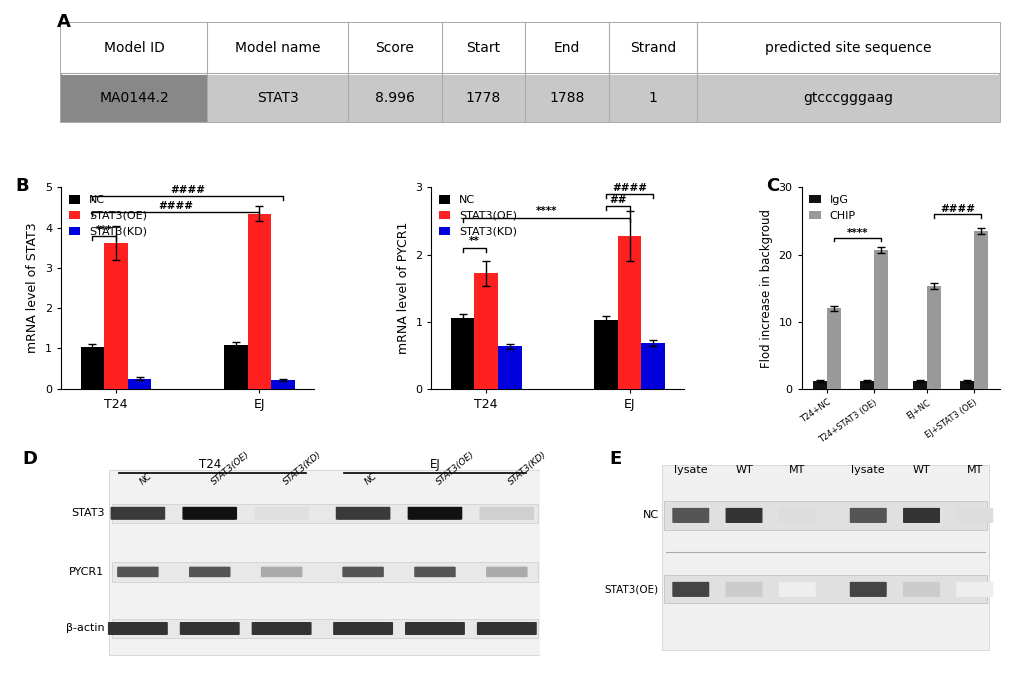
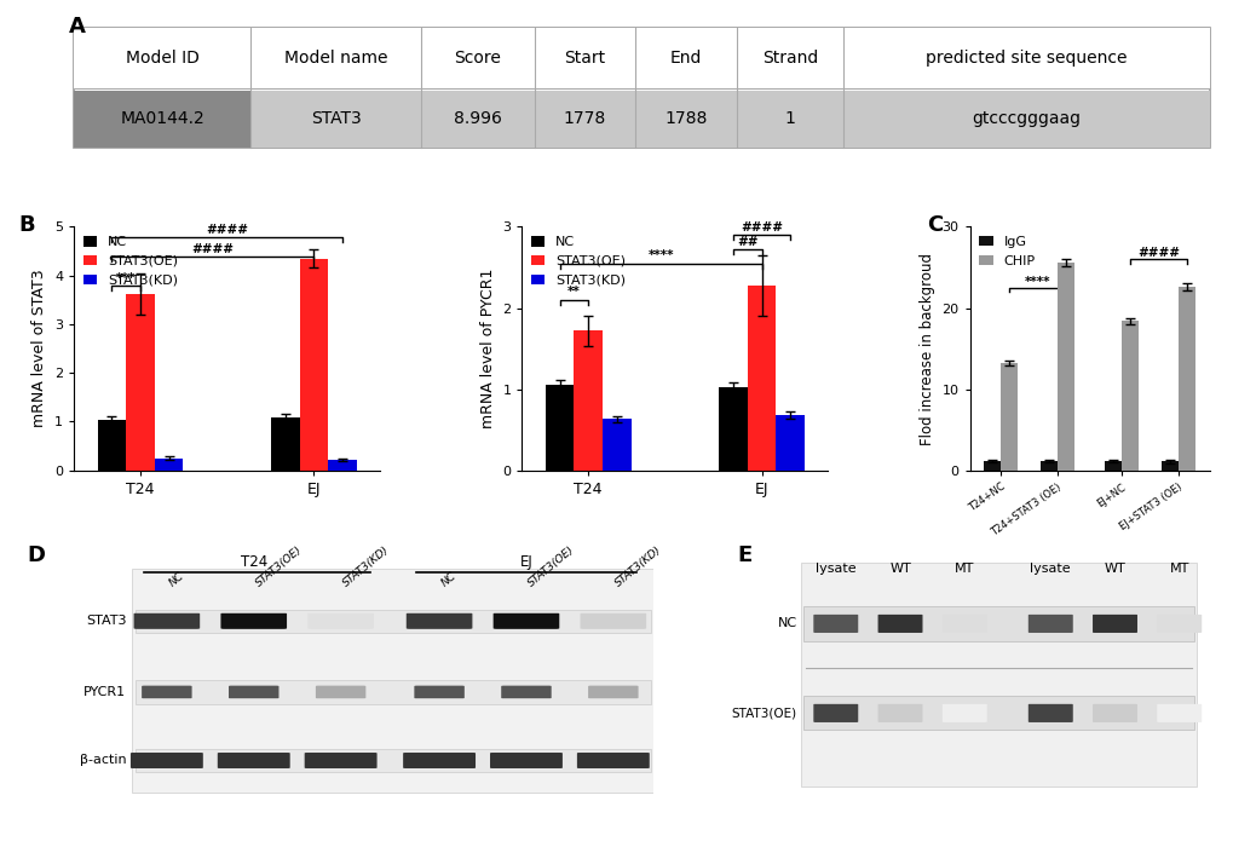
CHIP/T24+NC: 12.0 -> 13.2
CHIP/T24+STAT3 (OE): 20.7 -> 25.6
CHIP/EJ+NC: 15.3 -> 18.4
CHIP/EJ+STAT3 (OE): 23.5 -> 22.6
